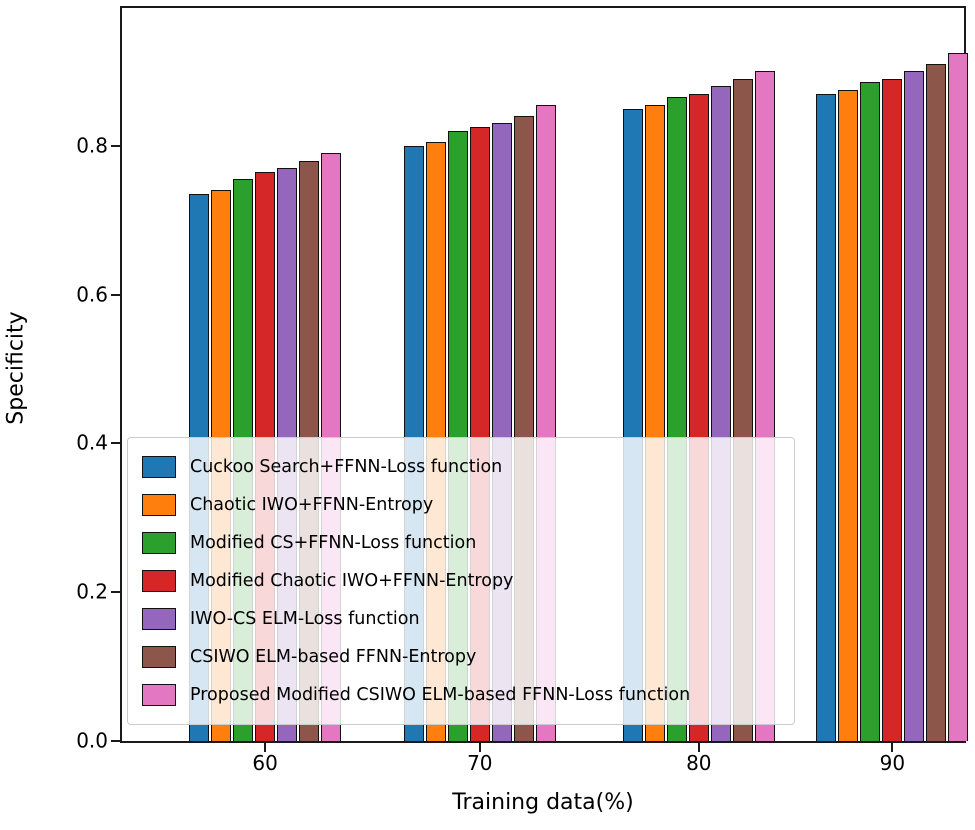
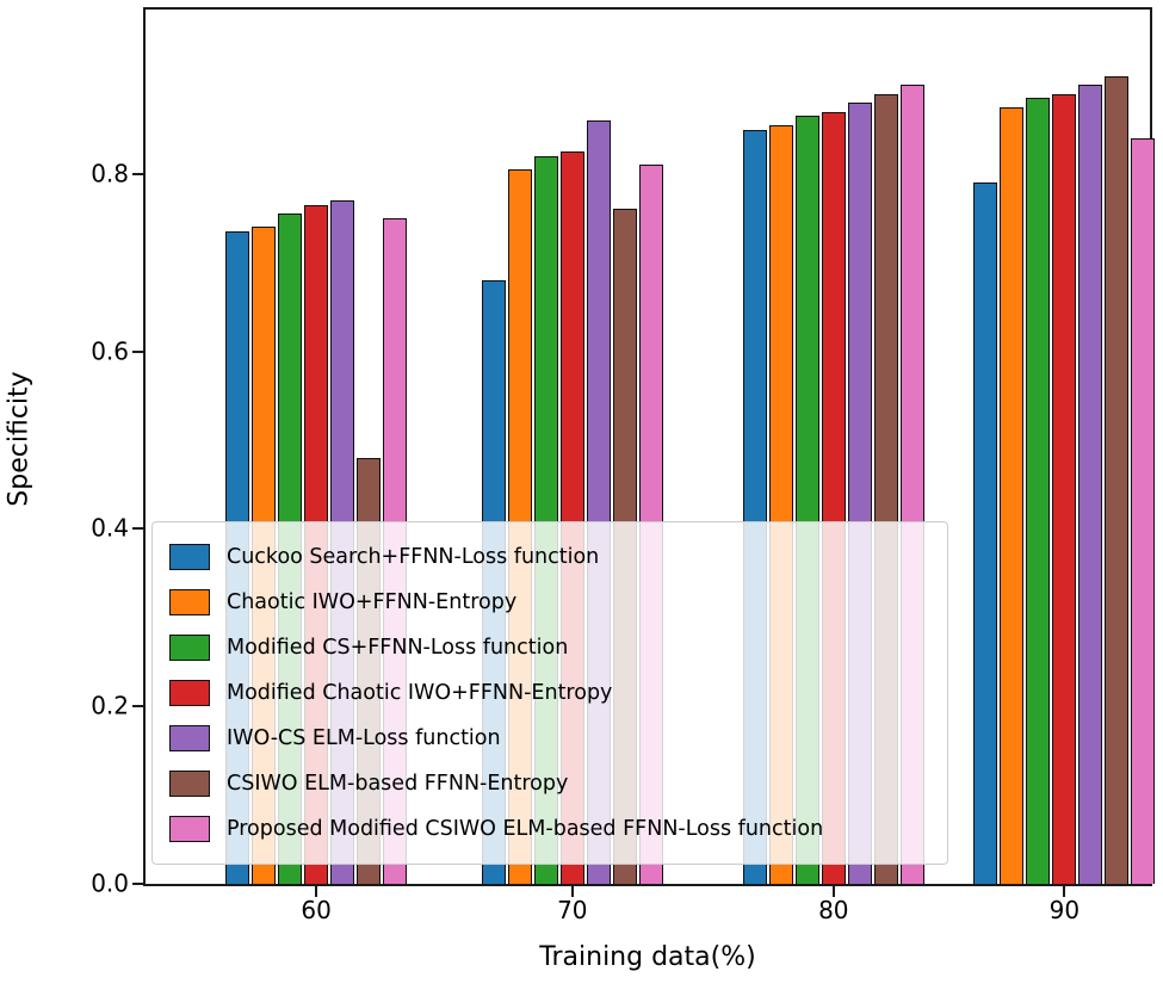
CSIWO ELM-based FFNN-Entropy/60: 0.78 -> 0.48
Proposed Modified CSIWO ELM-based FFNN-Loss function/60: 0.79 -> 0.75
Cuckoo Search+FFNN-Loss function/70: 0.80 -> 0.68
IWO-CS ELM-Loss function/70: 0.83 -> 0.86
CSIWO ELM-based FFNN-Entropy/70: 0.84 -> 0.76
Proposed Modified CSIWO ELM-based FFNN-Loss function/70: 0.85 -> 0.81
Cuckoo Search+FFNN-Loss function/90: 0.87 -> 0.79
Proposed Modified CSIWO ELM-based FFNN-Loss function/90: 0.93 -> 0.84
